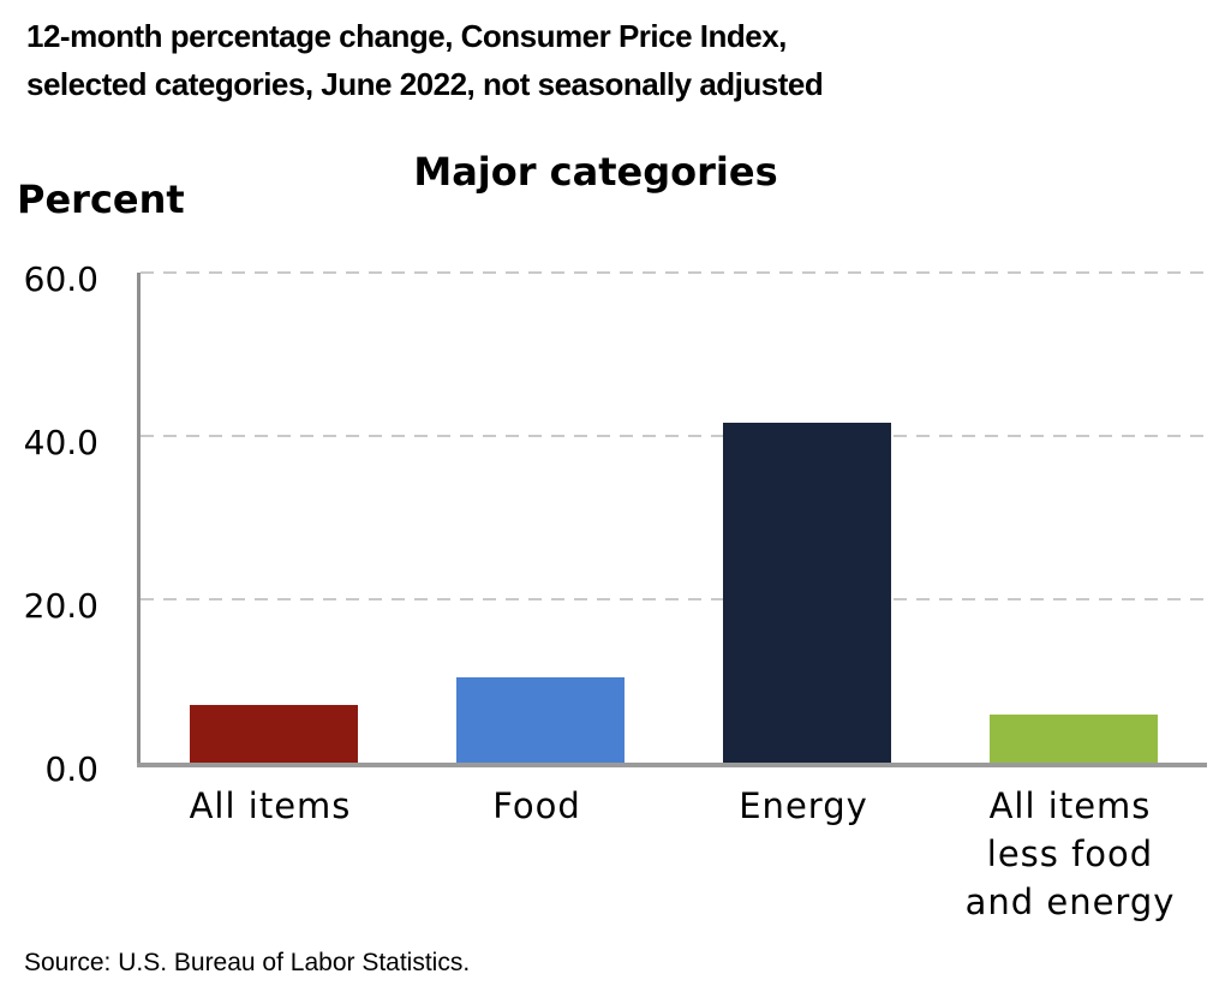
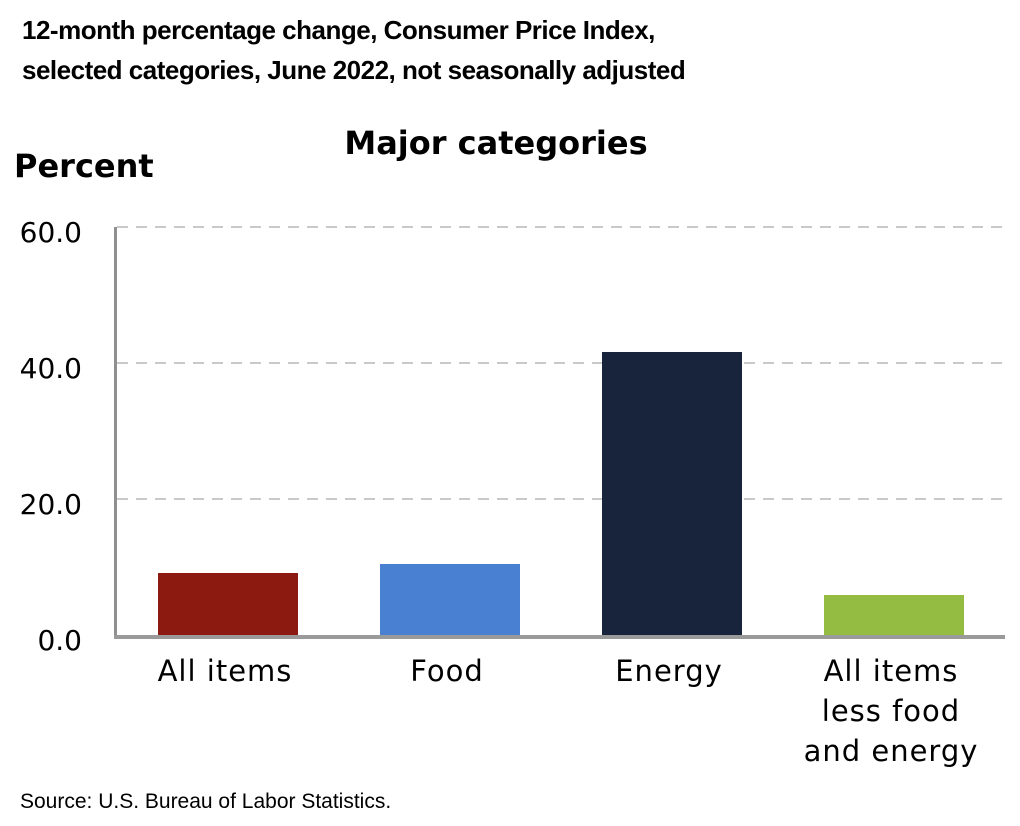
All items: 7 -> 9
